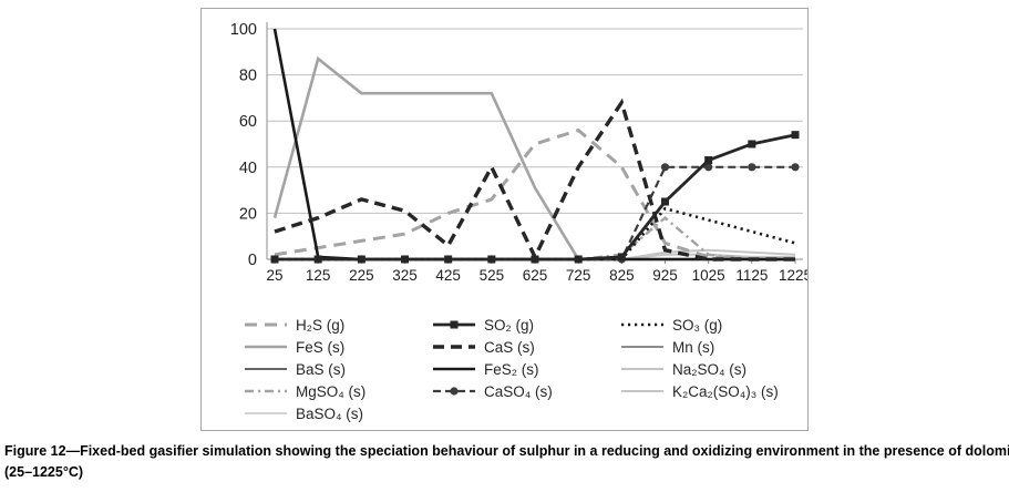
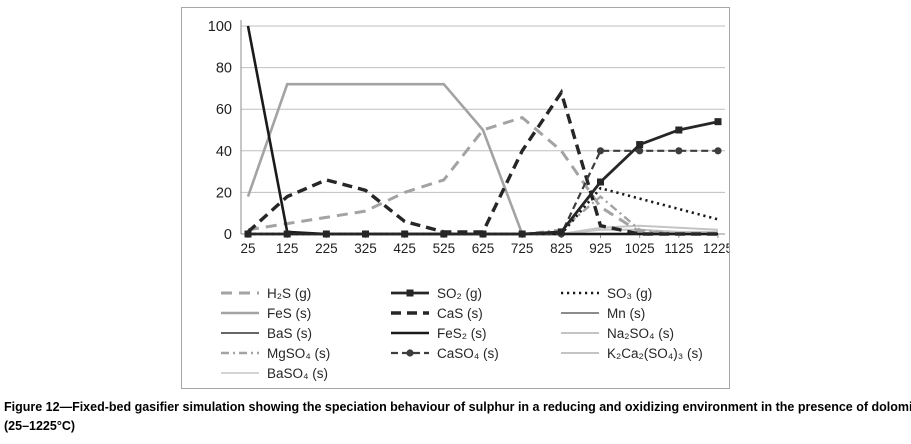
CaS (s)/25: 12 -> 1
FeS (s)/125: 87 -> 72
CaS (s)/525: 40 -> 1
FeS (s)/625: 31 -> 50
H₂S (g)/925: 7 -> 13
